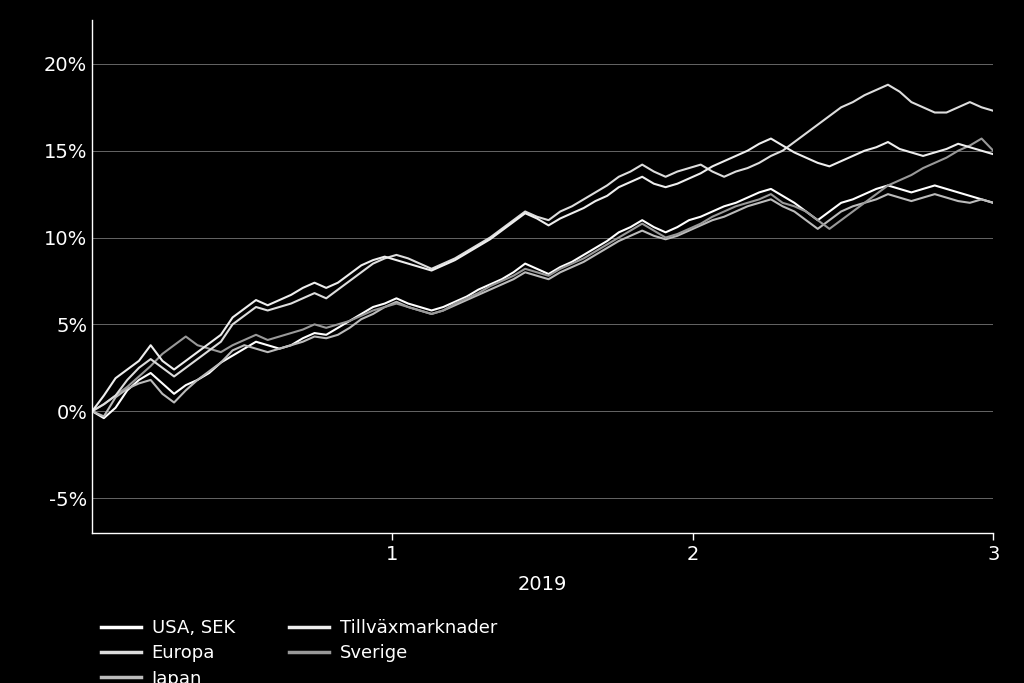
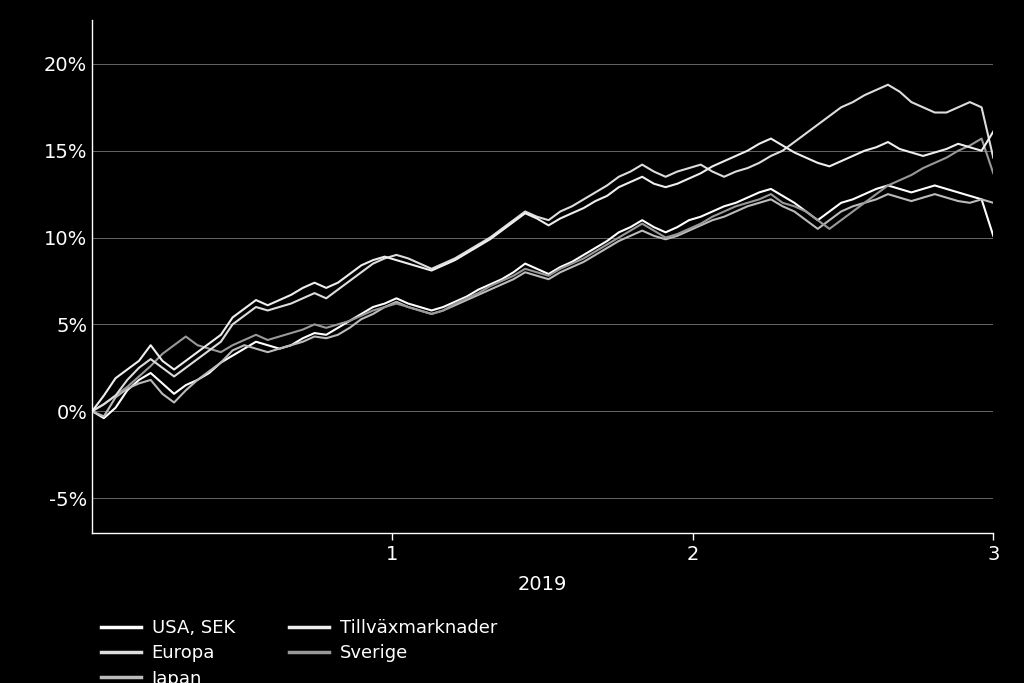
USA, SEK/3: 12.0% -> 10.1%
Sverige/3: 15.0% -> 13.7%
Europa/3: 17.3% -> 14.6%
Tillväxmarknader/3: 14.8% -> 16.1%
